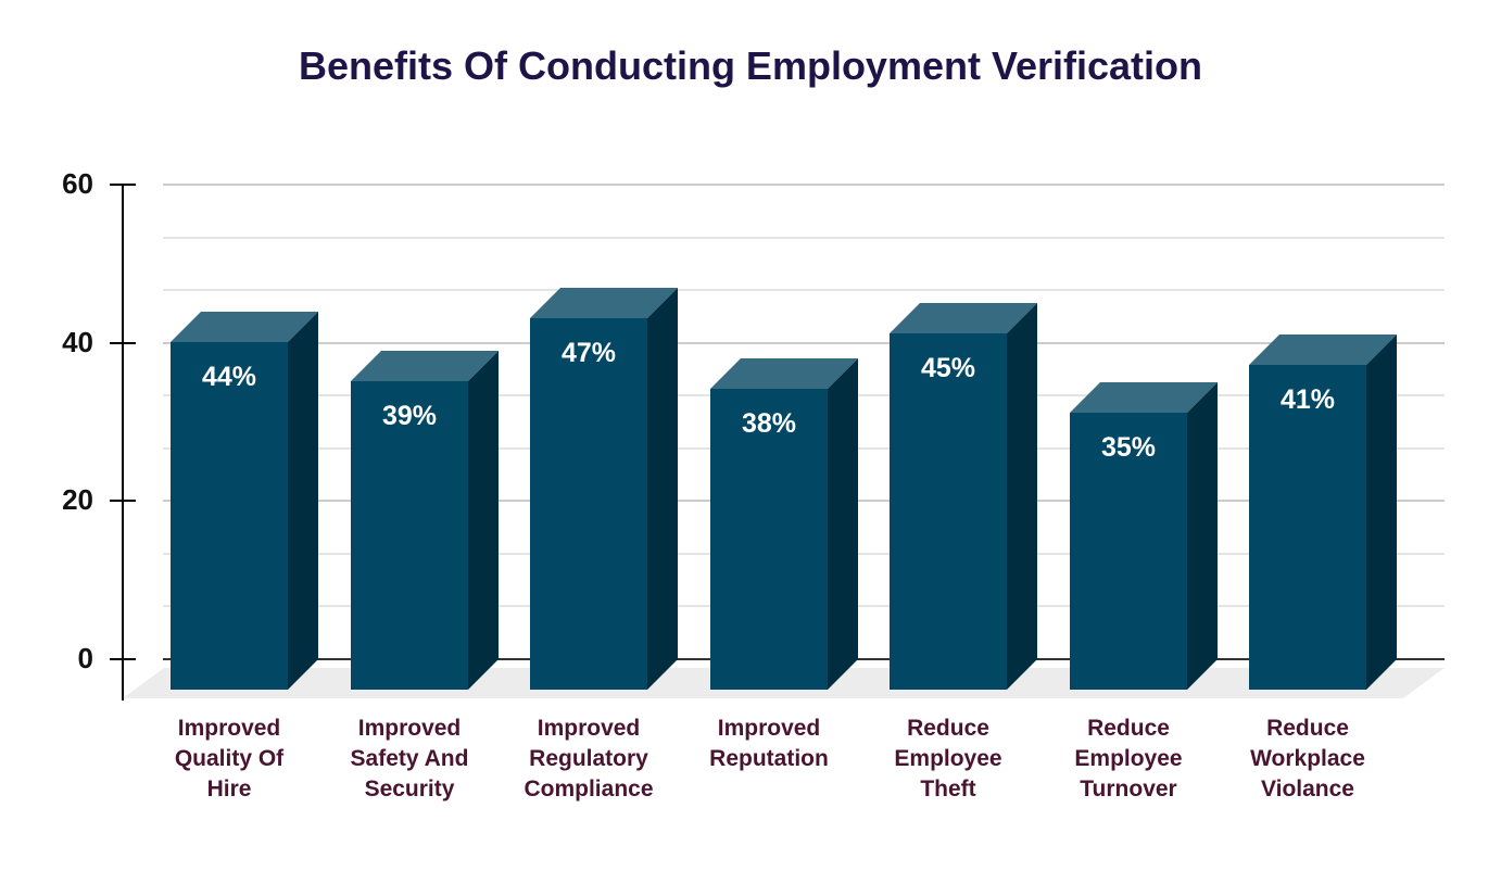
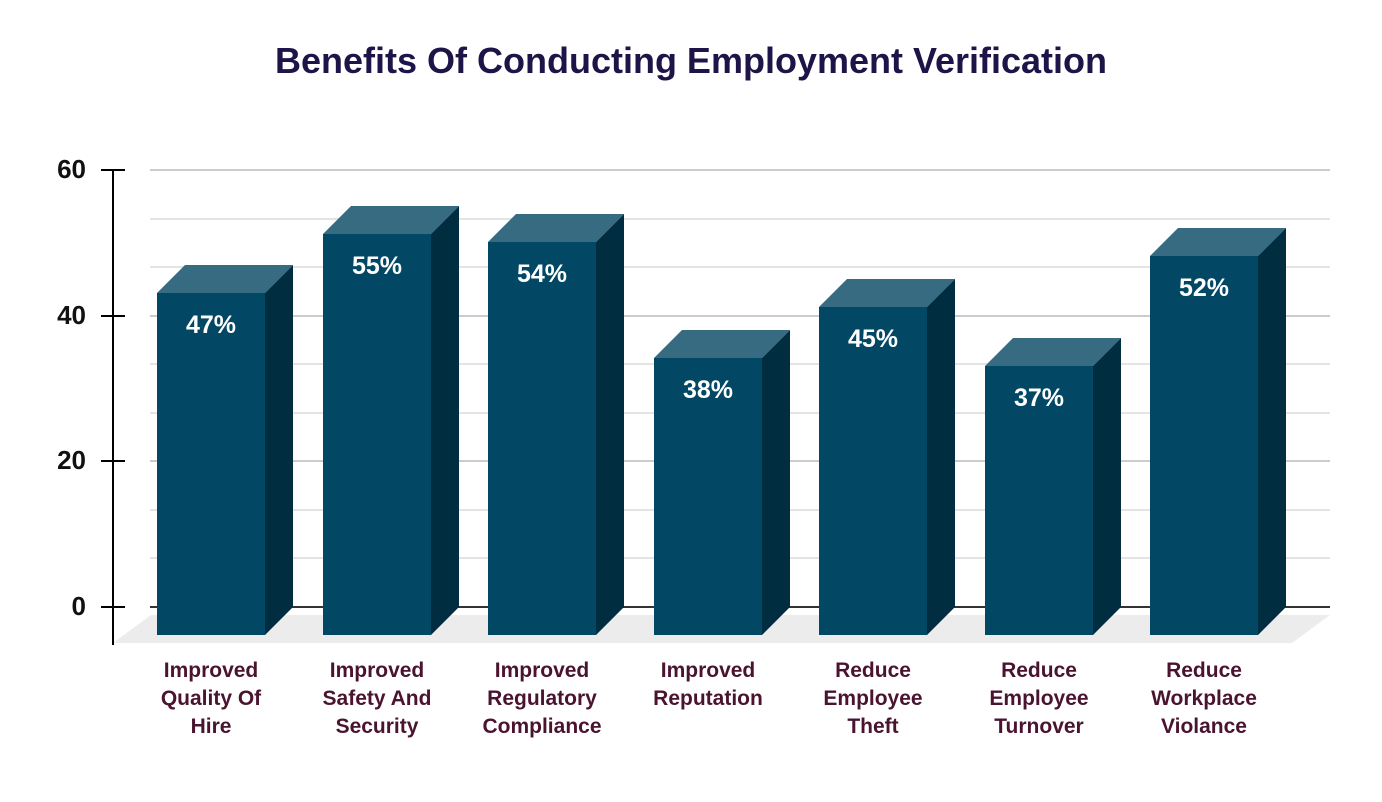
Improved Quality Of Hire: 44% -> 47%
Improved Safety And Security: 39% -> 55%
Improved Regulatory Compliance: 47% -> 54%
Reduce Employee Turnover: 35% -> 37%
Reduce Workplace Violance: 41% -> 52%
